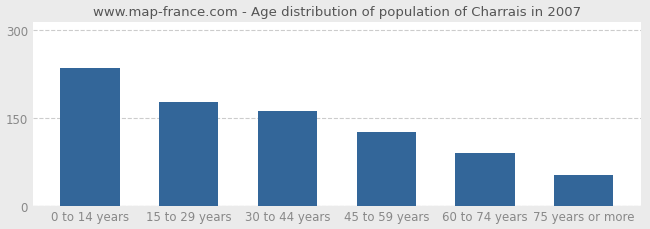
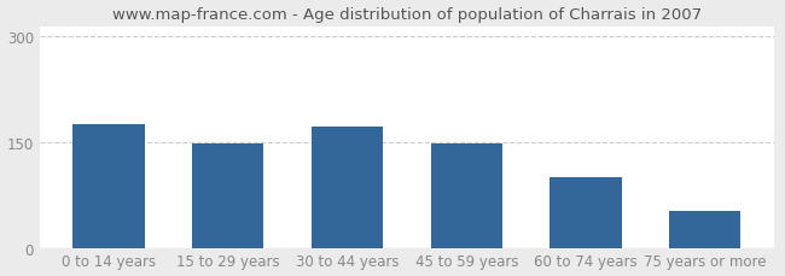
0 to 14 years: 236 -> 176
15 to 29 years: 178 -> 148
30 to 44 years: 162 -> 172
45 to 59 years: 126 -> 149
60 to 74 years: 90 -> 100
